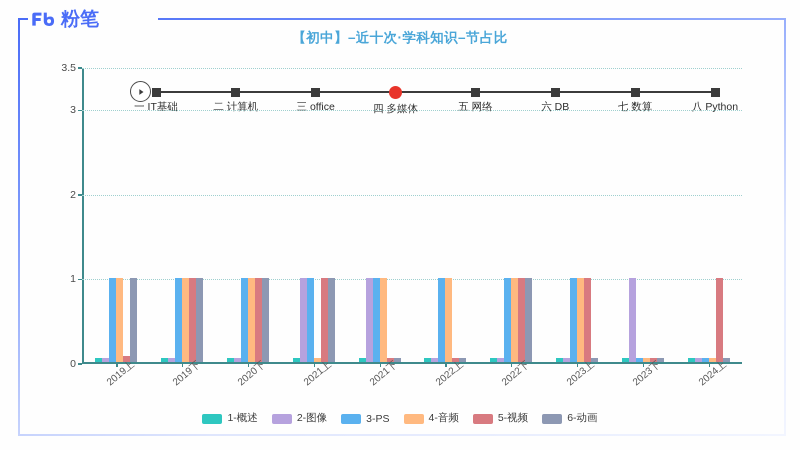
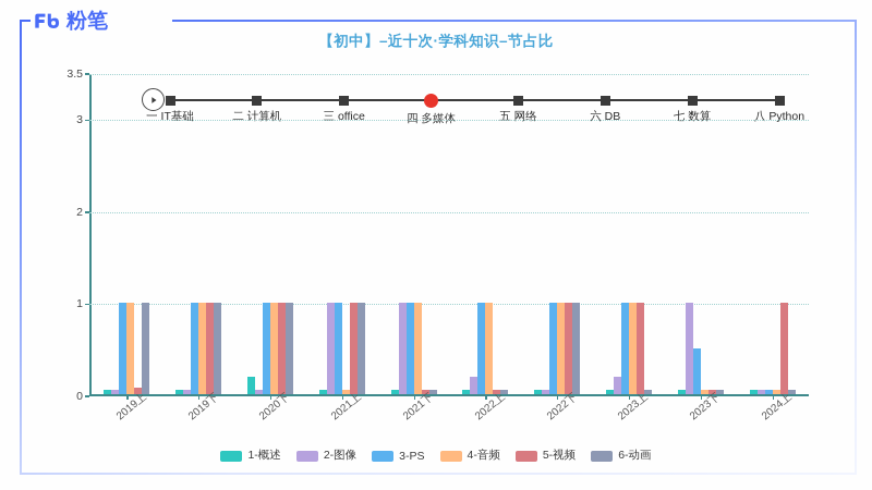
1-概述/2020下: 0.1 -> 0.2
2-图像/2022上: 0.1 -> 0.2
2-图像/2023上: 0.1 -> 0.2
3-PS/2023下: 0.1 -> 0.5
